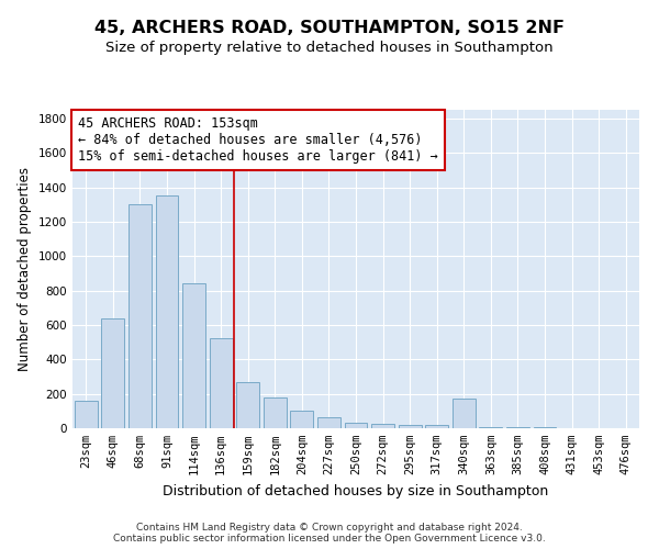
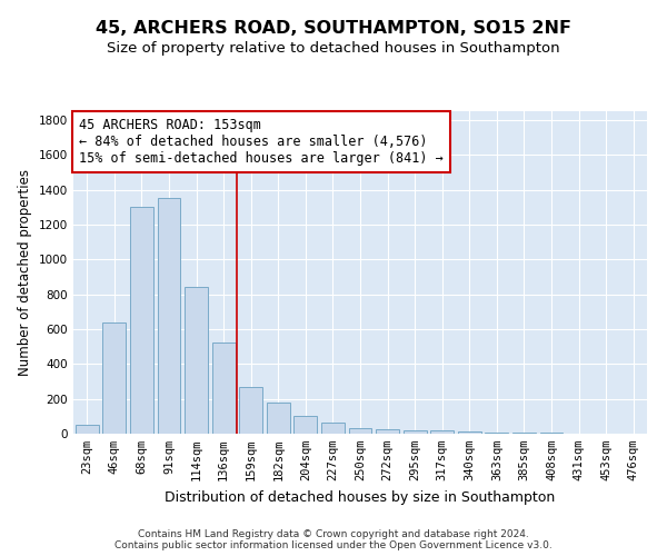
23sqm: 160 -> 50
340sqm: 170 -> 10
